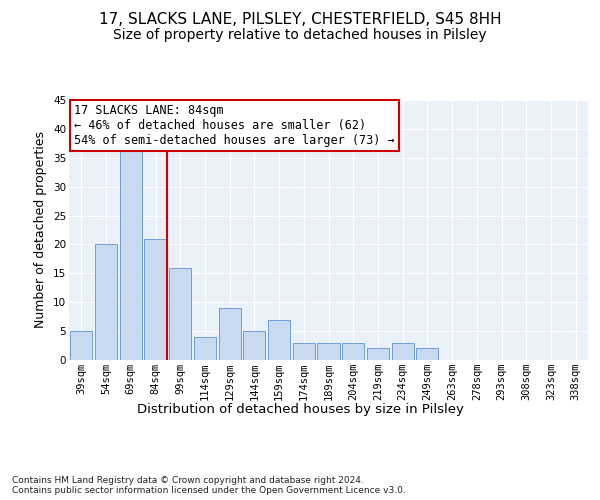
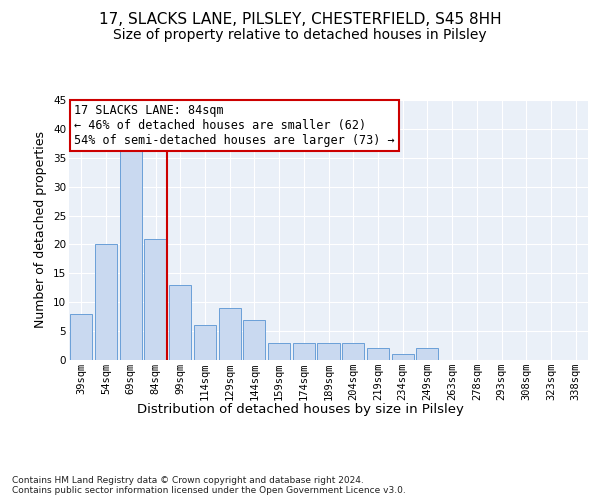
39sqm: 5 -> 8
99sqm: 16 -> 13
114sqm: 4 -> 6
144sqm: 5 -> 7
159sqm: 7 -> 3
234sqm: 3 -> 1
